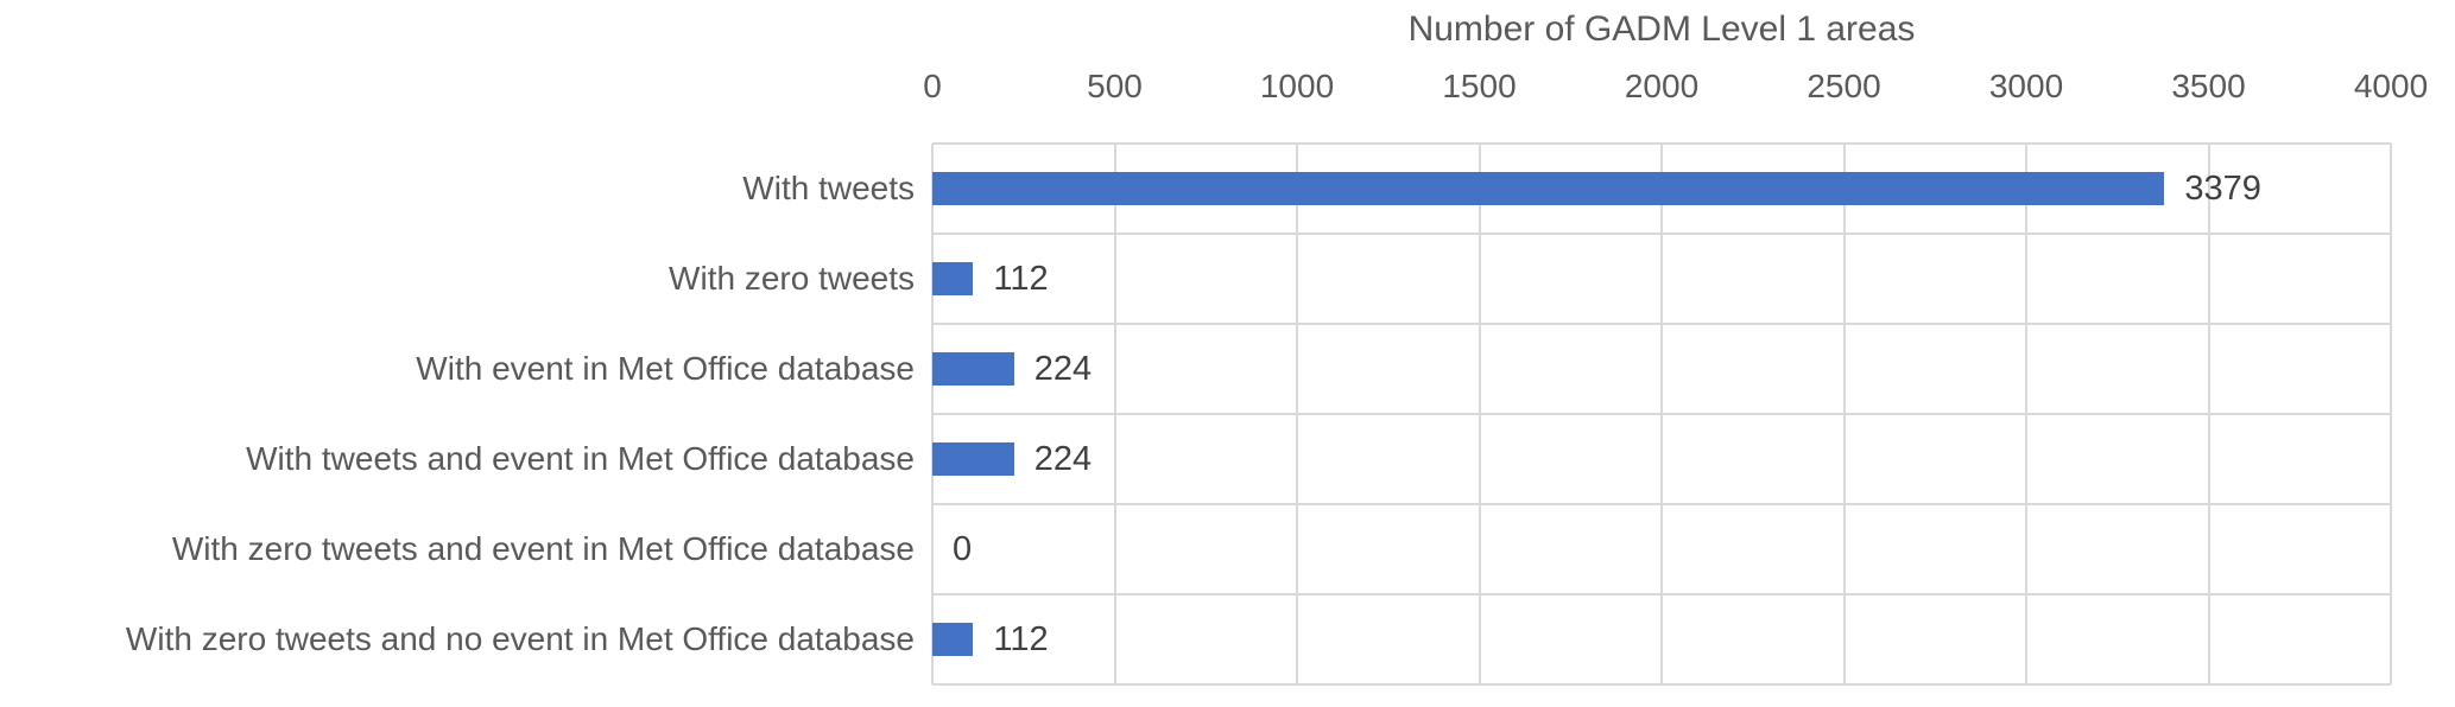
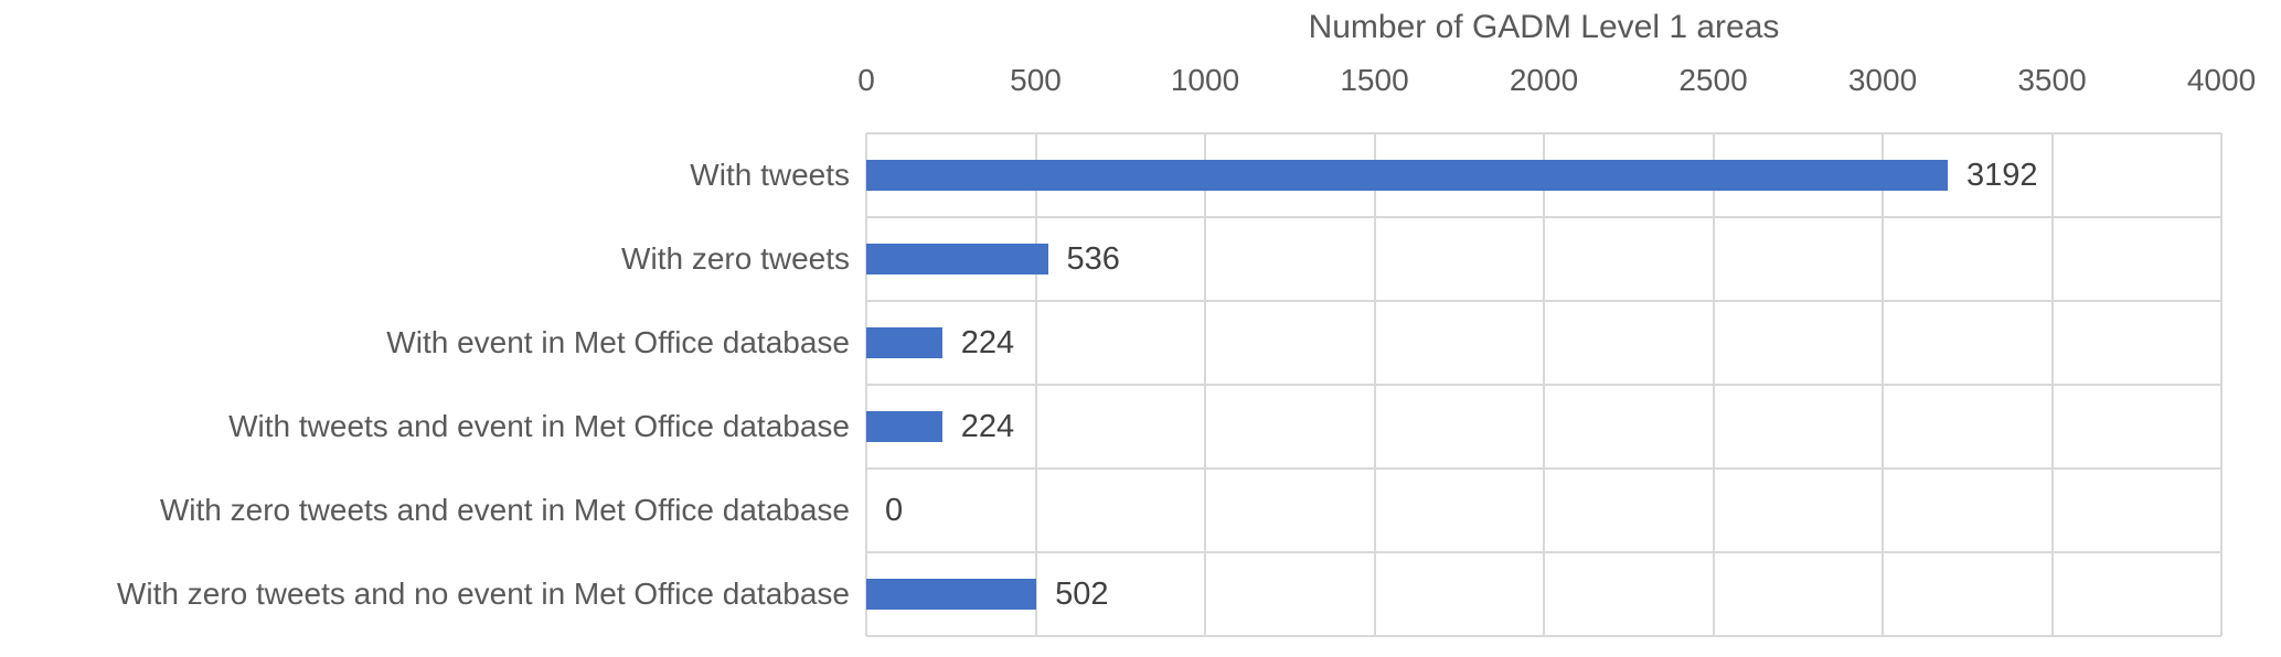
With tweets: 3379 -> 3192
With zero tweets: 112 -> 536
With zero tweets and no event in Met Office database: 112 -> 502
